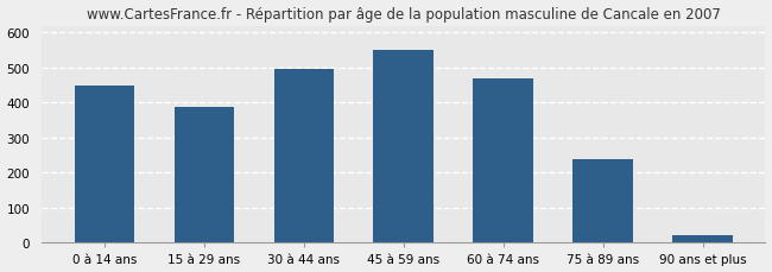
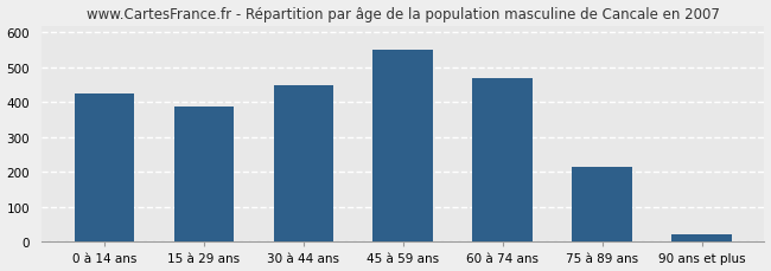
0 à 14 ans: 450 -> 425
30 à 44 ans: 495 -> 449
75 à 89 ans: 240 -> 214
